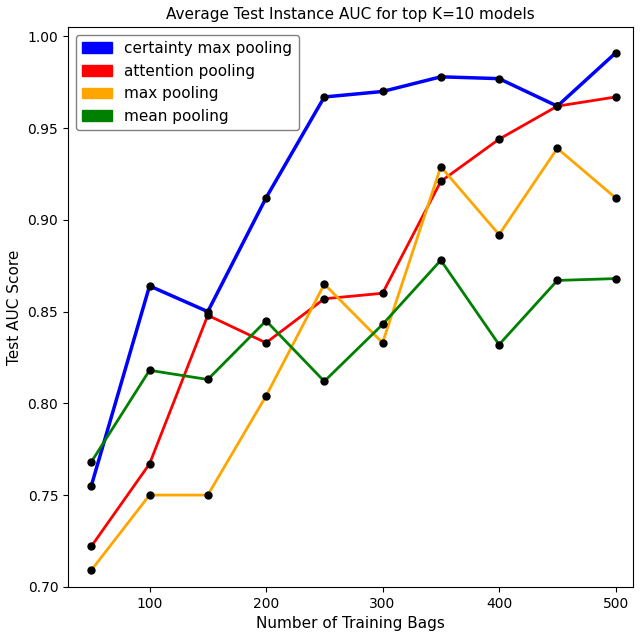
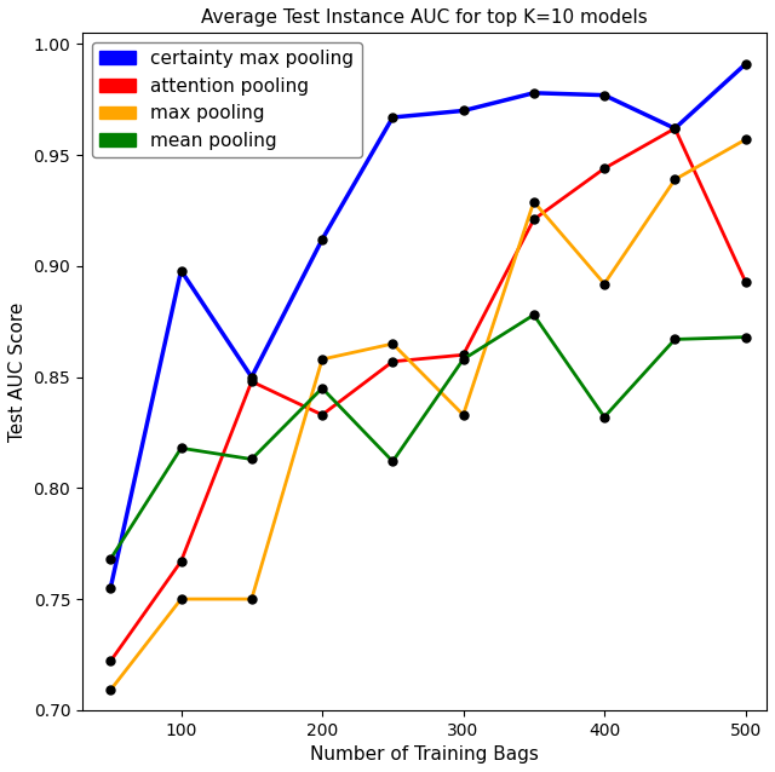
certainty max pooling/100: 0.864 -> 0.898
max pooling/200: 0.804 -> 0.858
mean pooling/300: 0.843 -> 0.858
attention pooling/500: 0.967 -> 0.893
max pooling/500: 0.912 -> 0.957
